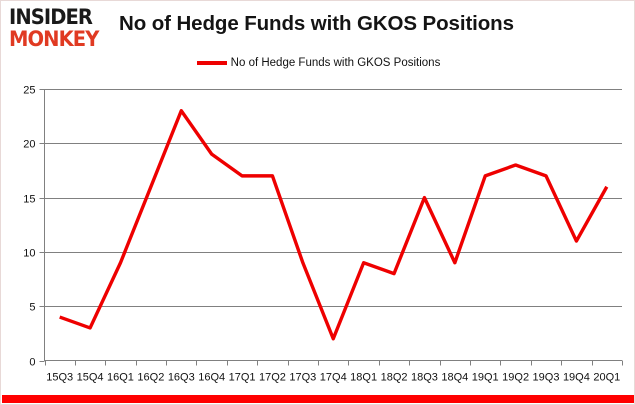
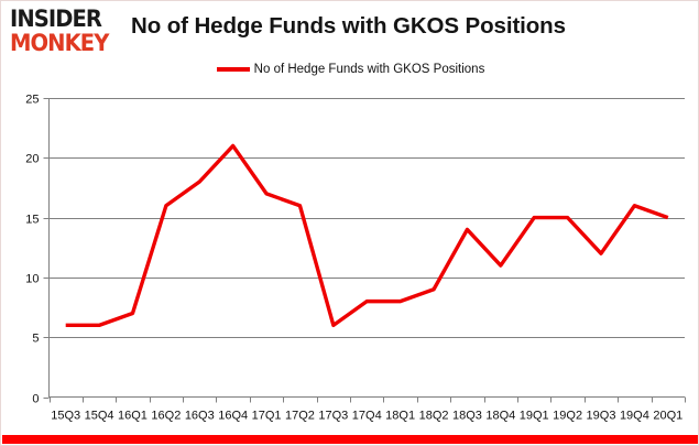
15Q3: 4 -> 6
15Q4: 3 -> 6
16Q1: 9 -> 7
16Q3: 23 -> 18
16Q4: 19 -> 21
17Q2: 17 -> 16
17Q3: 9 -> 6
17Q4: 2 -> 8
18Q1: 9 -> 8
18Q2: 8 -> 9
18Q3: 15 -> 14
18Q4: 9 -> 11
19Q1: 17 -> 15
19Q2: 18 -> 15
19Q3: 17 -> 12
19Q4: 11 -> 16
20Q1: 16 -> 15
